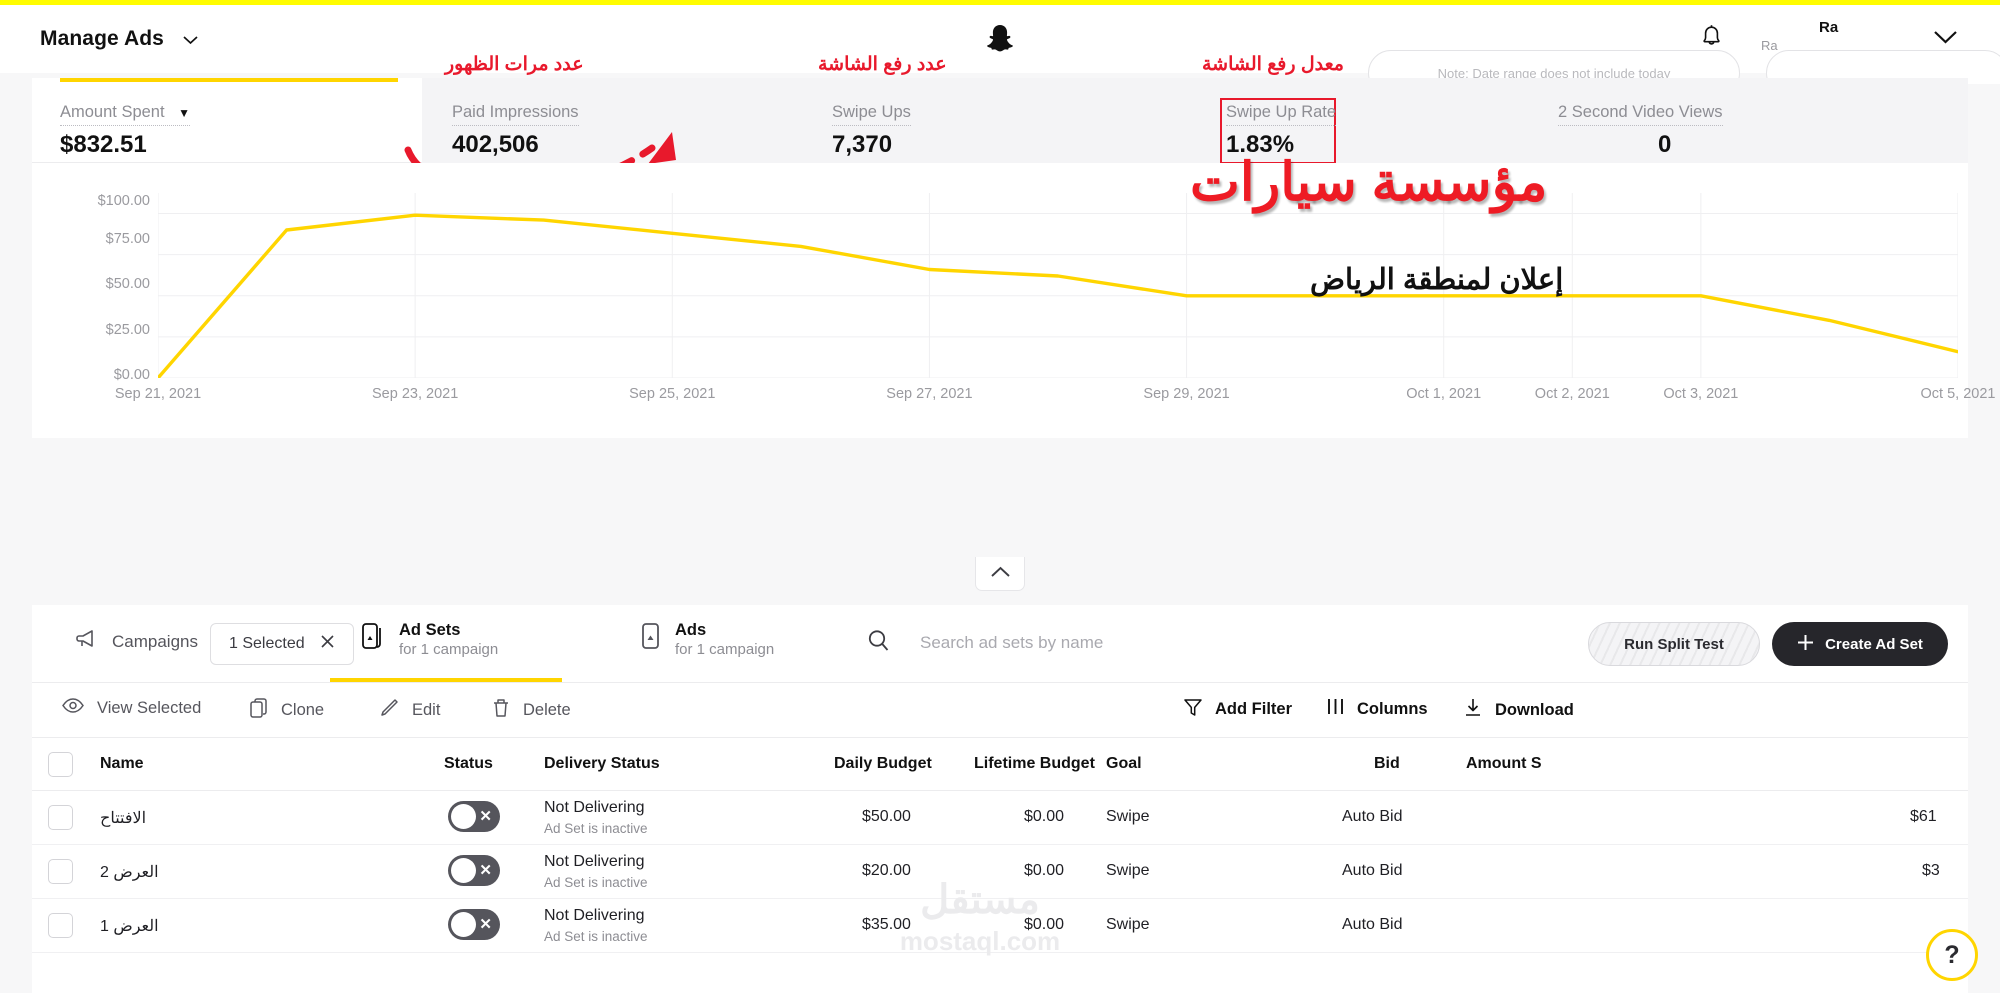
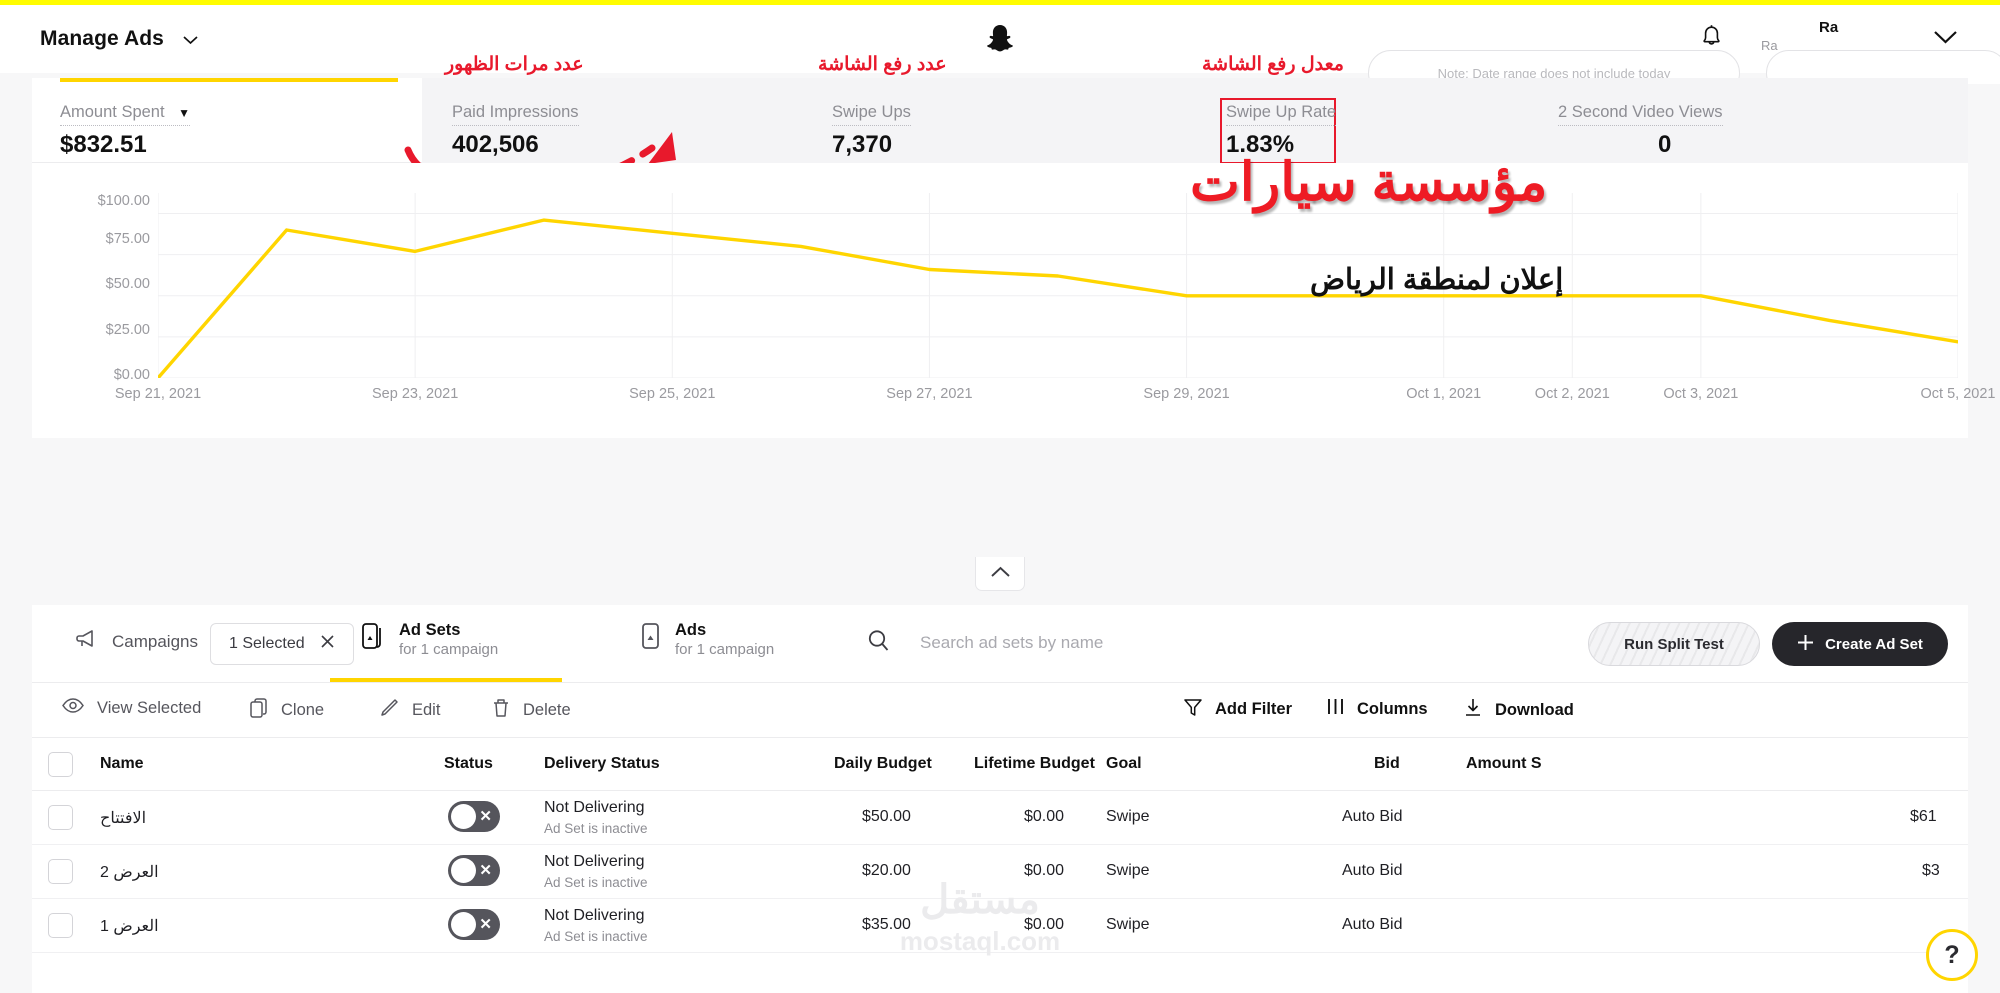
Sep 23, 2021: $99 -> $77
Oct 5, 2021: $16 -> $22
